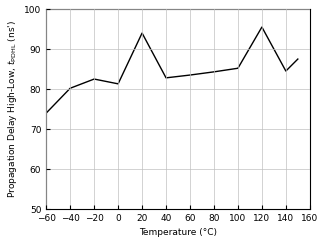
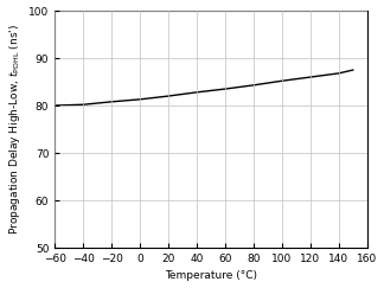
−60: 74.0 -> 80.0
−20: 82.5 -> 80.8
20: 94.0 -> 82.0
120: 95.5 -> 86.0
140: 84.5 -> 86.8
